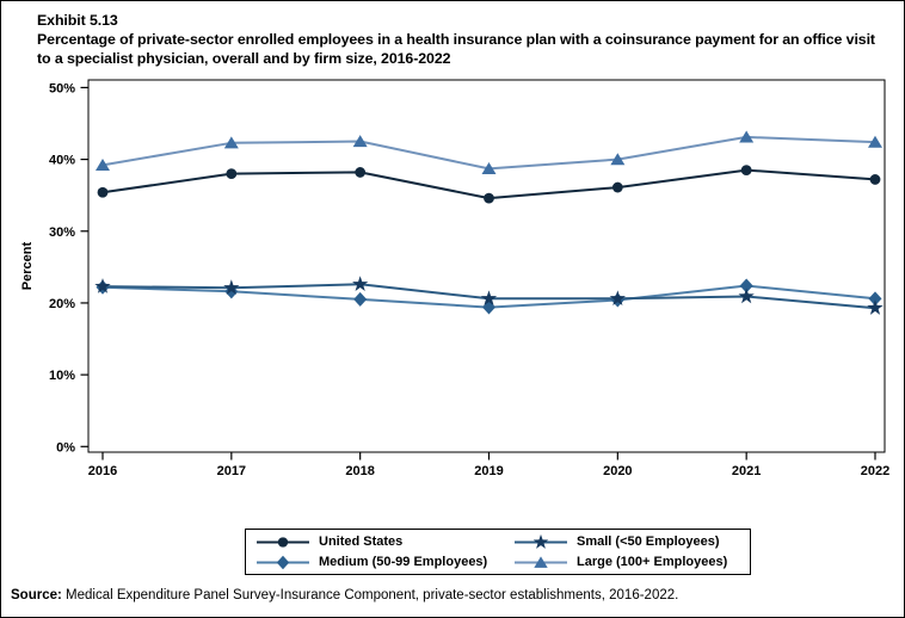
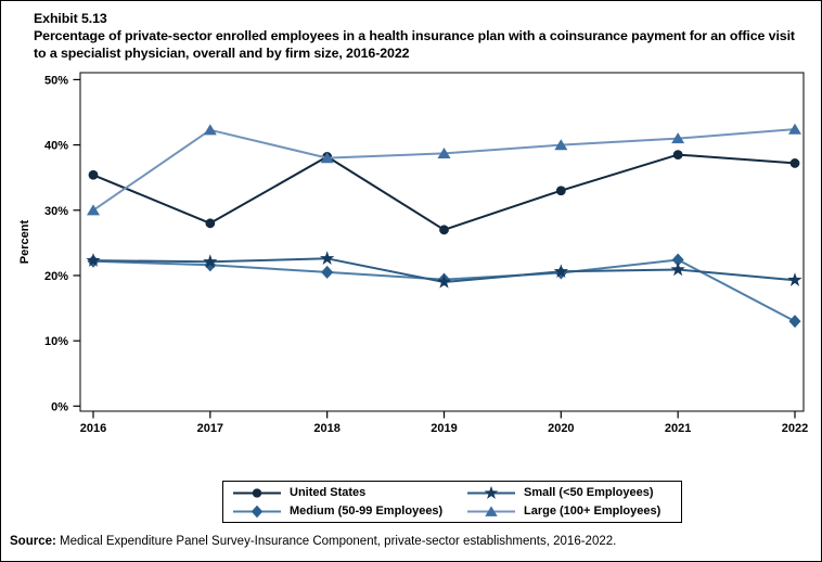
Large (100+ Employees)/2016: 39% -> 30%
United States/2017: 38% -> 28%
Large (100+ Employees)/2018: 42% -> 38%
United States/2019: 35% -> 27%
Small (<50 Employees)/2019: 21% -> 19%
United States/2020: 36% -> 33%
Large (100+ Employees)/2021: 43% -> 41%
Medium (50-99 Employees)/2022: 21% -> 13%
